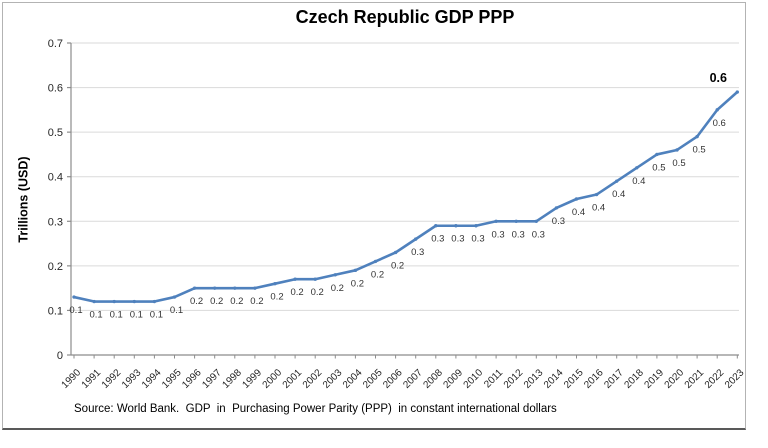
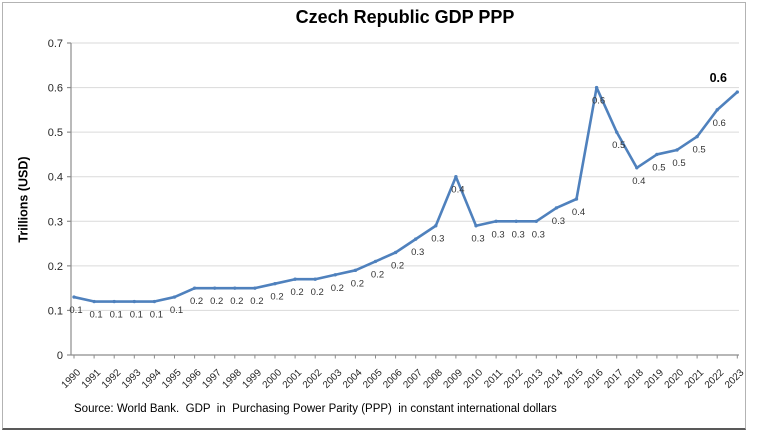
2009: 0.3 -> 0.4
2016: 0.4 -> 0.6
2017: 0.4 -> 0.5
